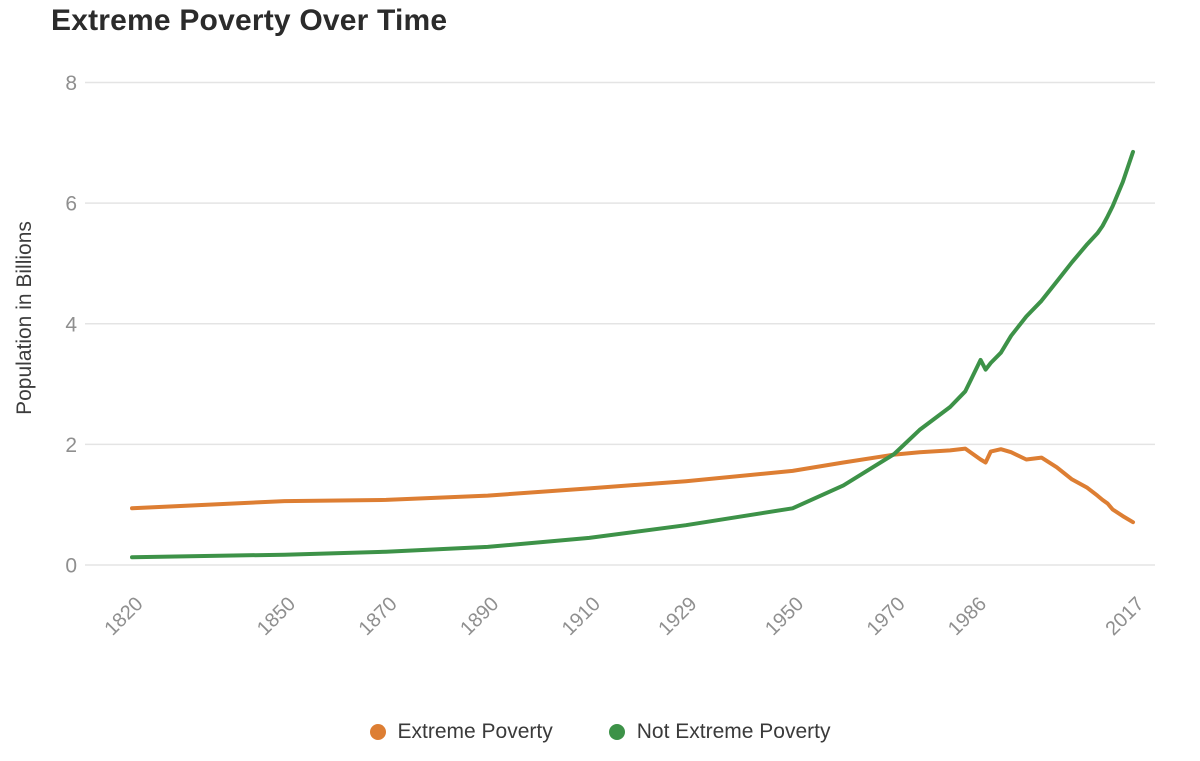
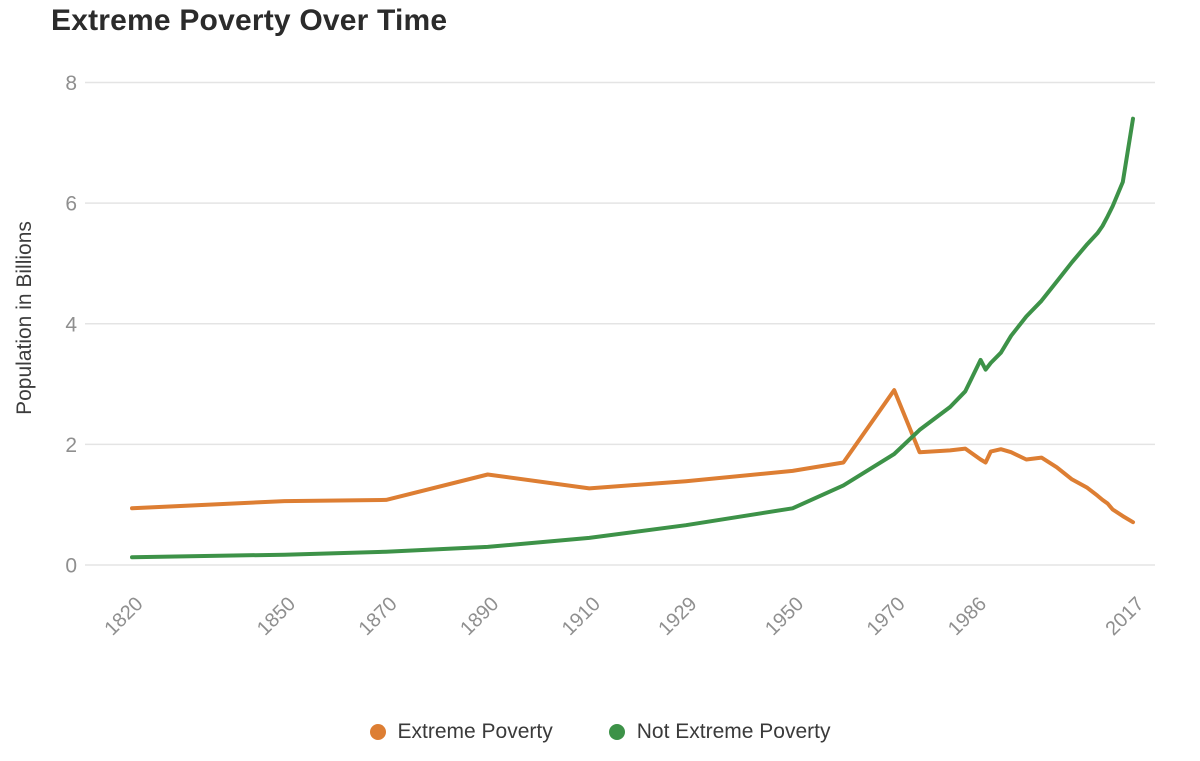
Extreme Poverty/1890: 1.1 -> 1.5
Extreme Poverty/1970: 1.8 -> 2.9
Not Extreme Poverty/2017: 6.8 -> 7.4
